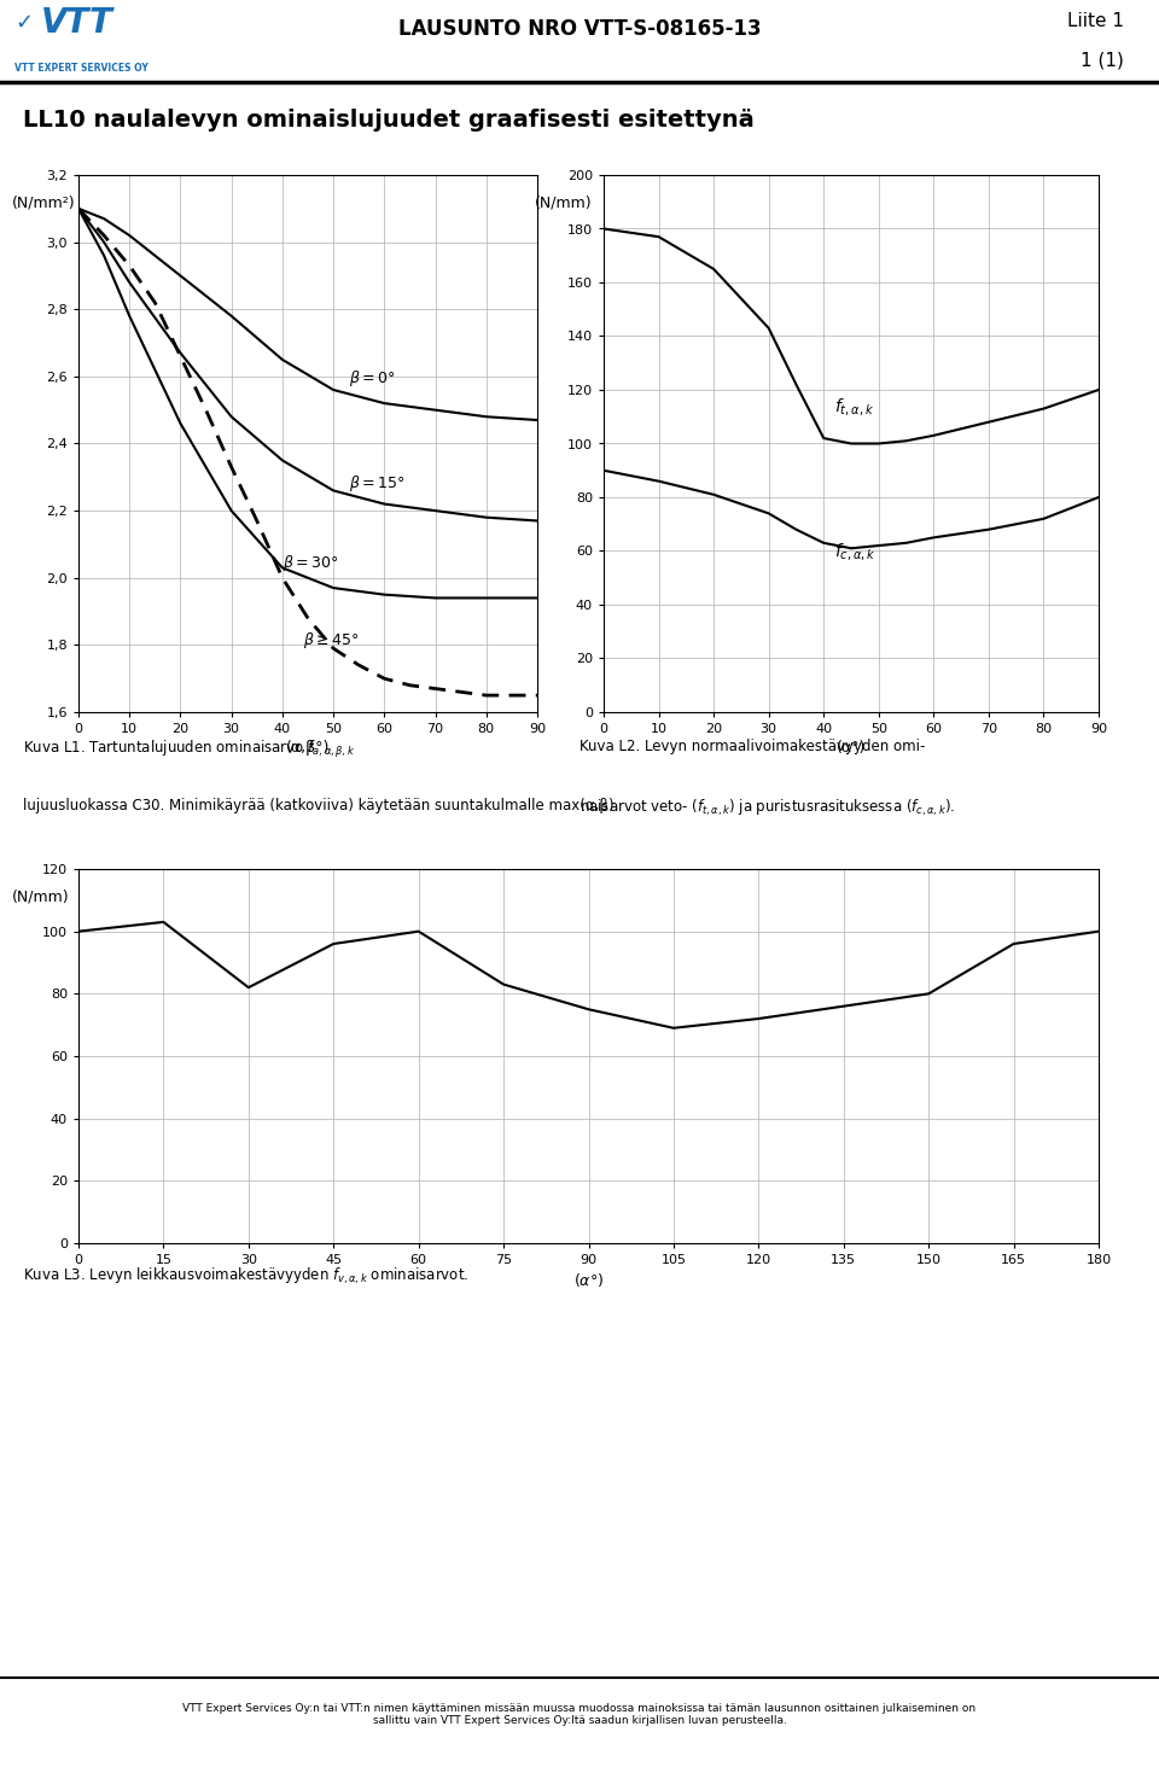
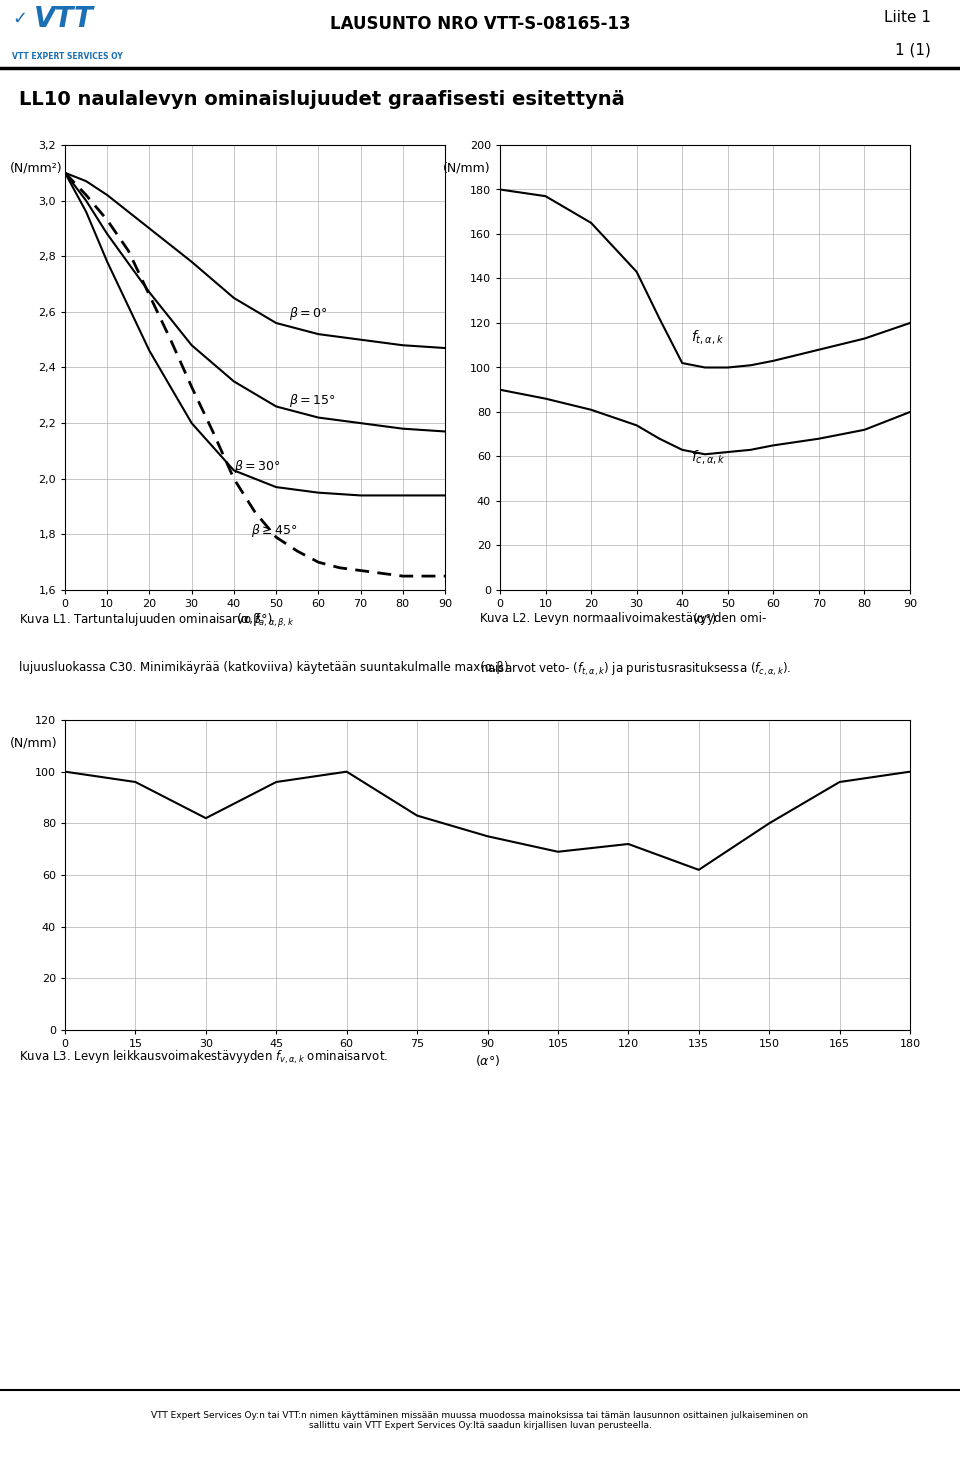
15: 103 -> 96
135: 76 -> 62
